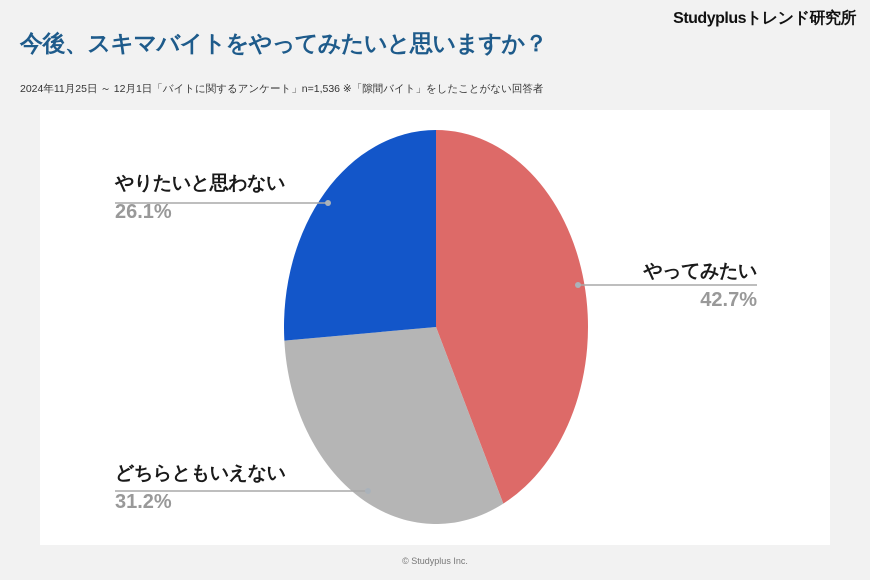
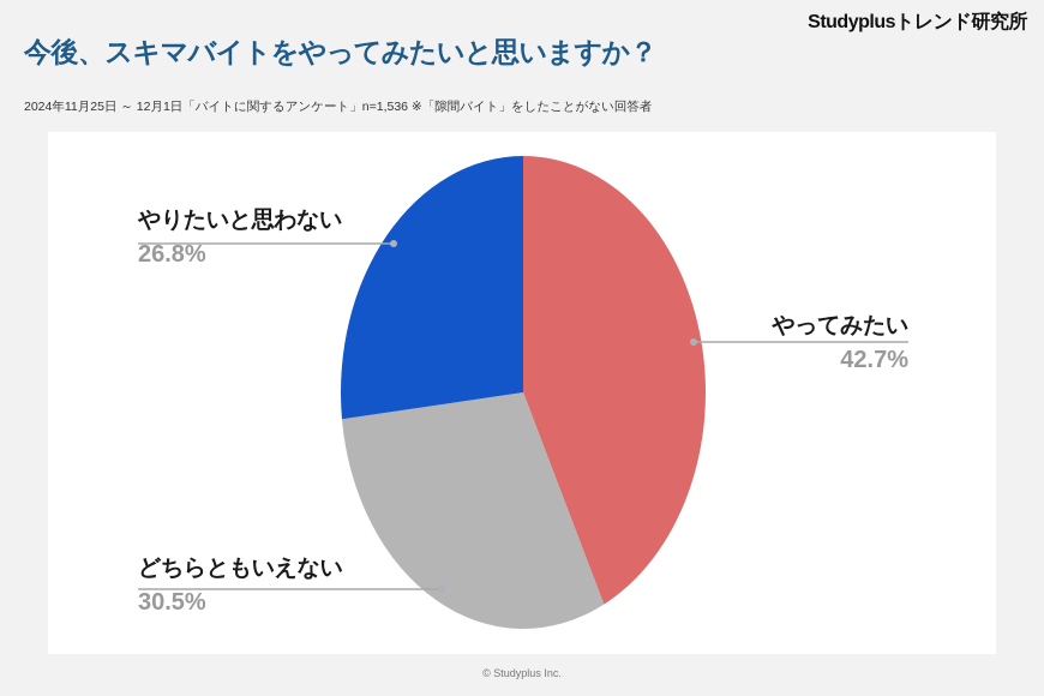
どちらともいえない: 31.2% -> 30.5%
やりたいと思わない: 26.1% -> 26.8%
